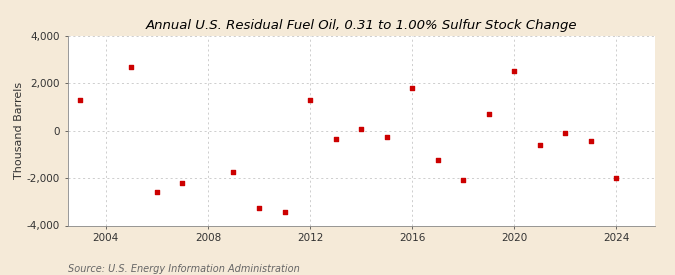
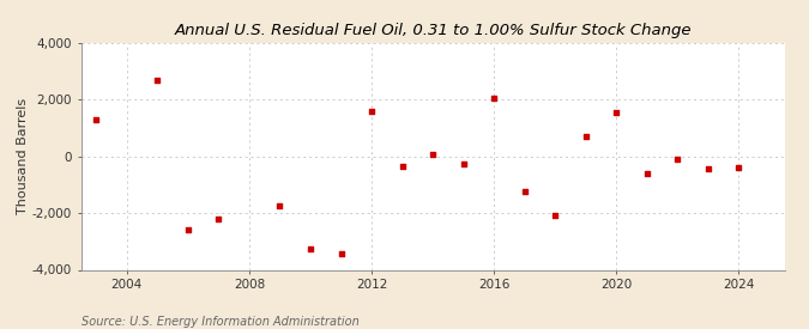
2012: 1,300 -> 1,600
2016: 1,800 -> 2,050
2020: 2,500 -> 1,550
2024: -2,000 -> -400
